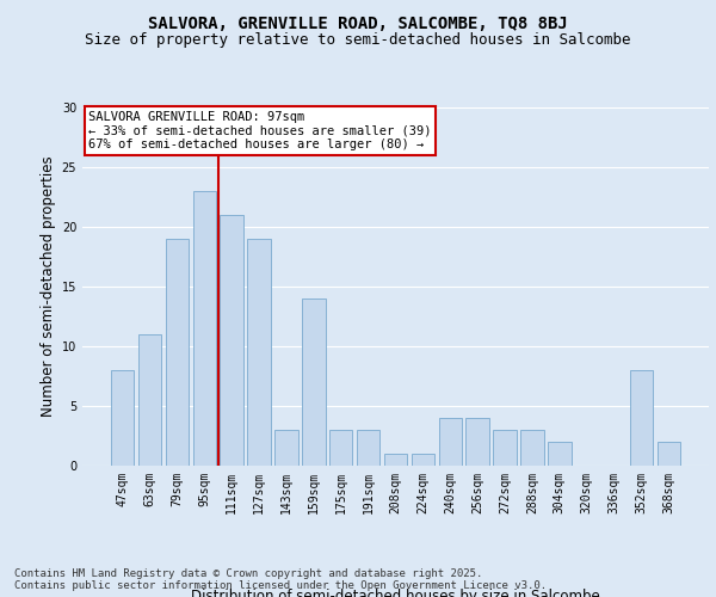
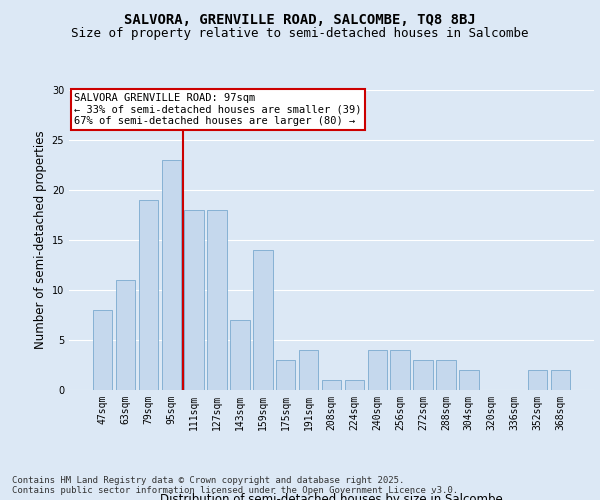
111sqm: 21 -> 18
127sqm: 19 -> 18
143sqm: 3 -> 7
191sqm: 3 -> 4
352sqm: 8 -> 2
